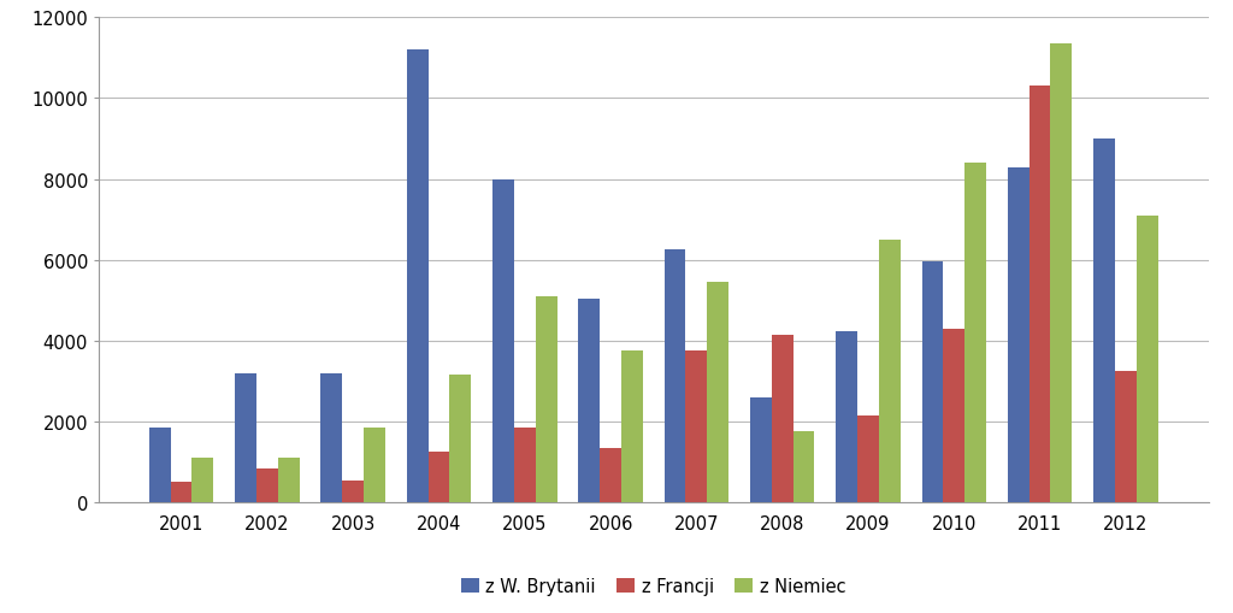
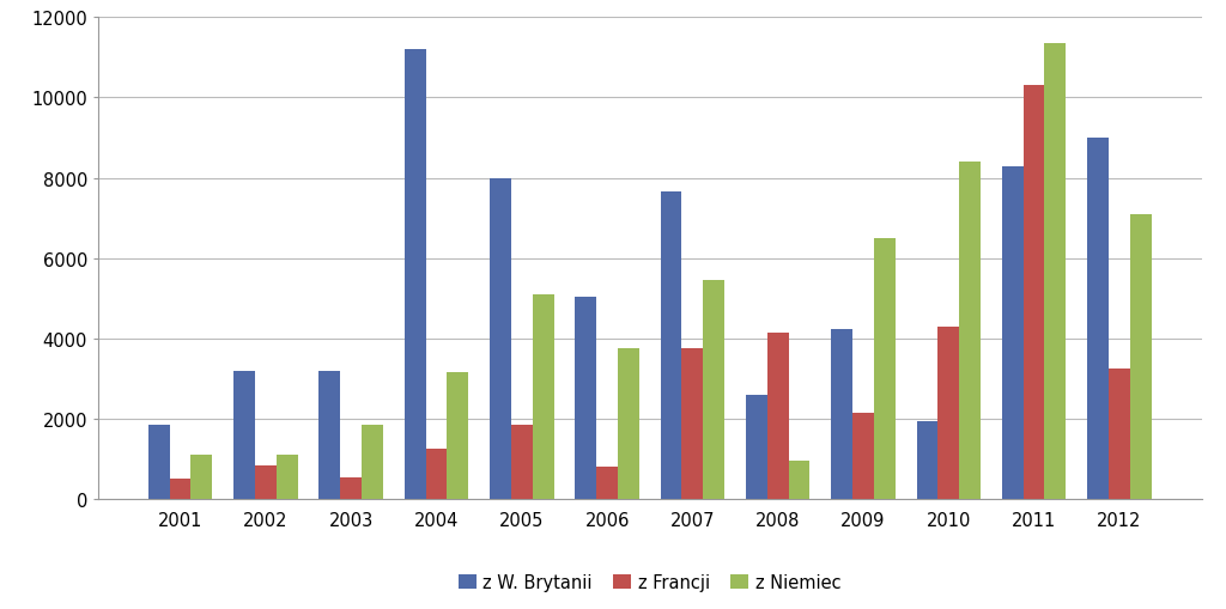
z Francji/2006: 1350 -> 800
z W. Brytanii/2007: 6250 -> 7650
z Niemiec/2008: 1750 -> 950
z W. Brytanii/2010: 5950 -> 1950
